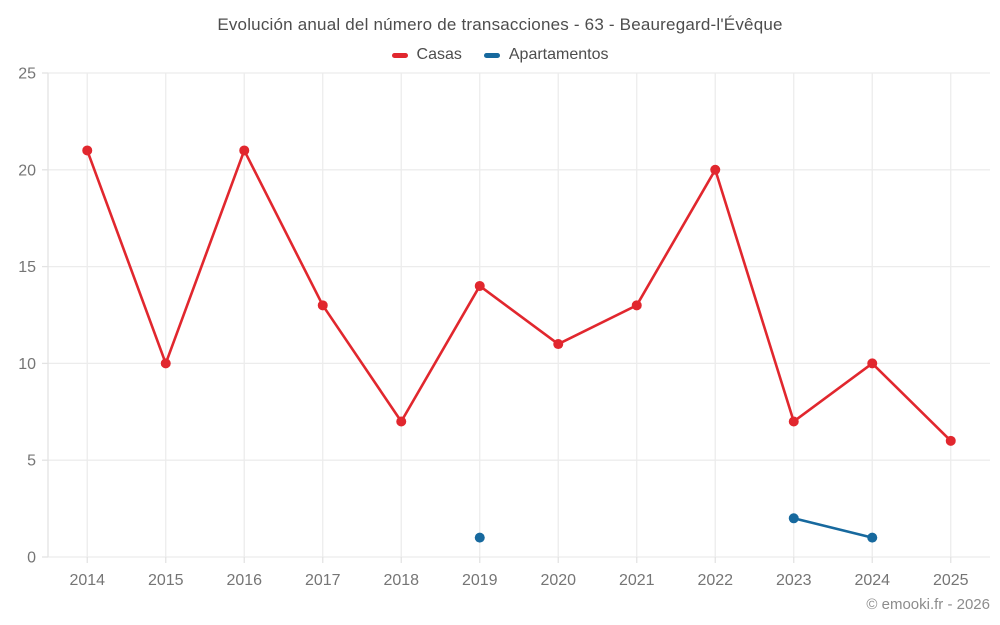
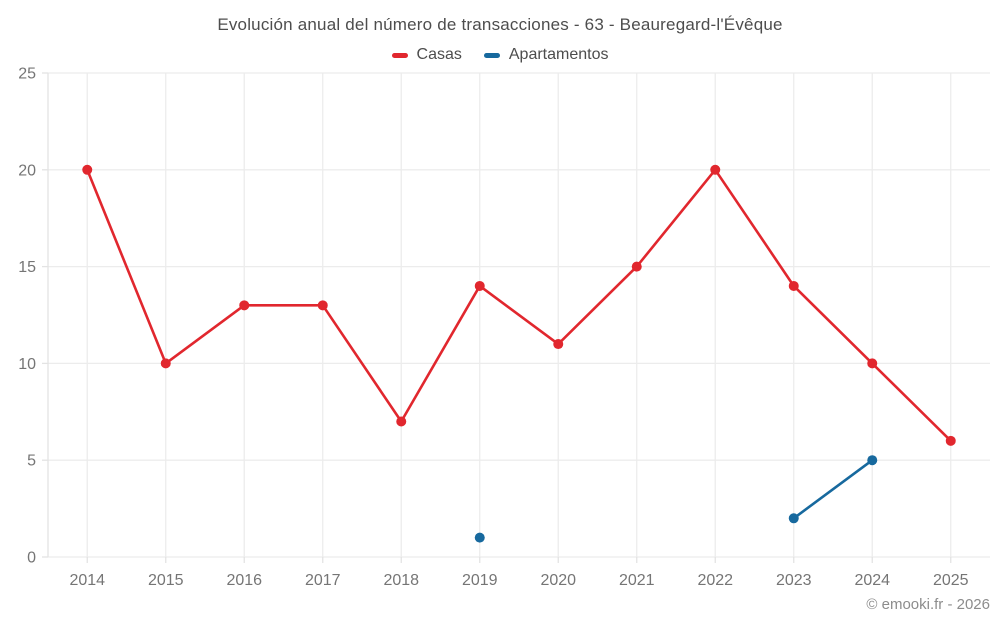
Casas/2014: 21 -> 20
Casas/2016: 21 -> 13
Casas/2021: 13 -> 15
Casas/2023: 7 -> 14
Apartamentos/2024: 1 -> 5
